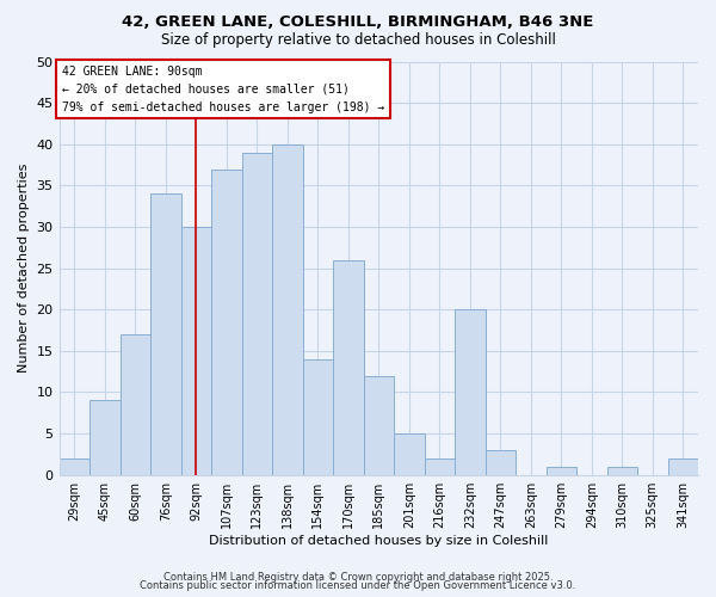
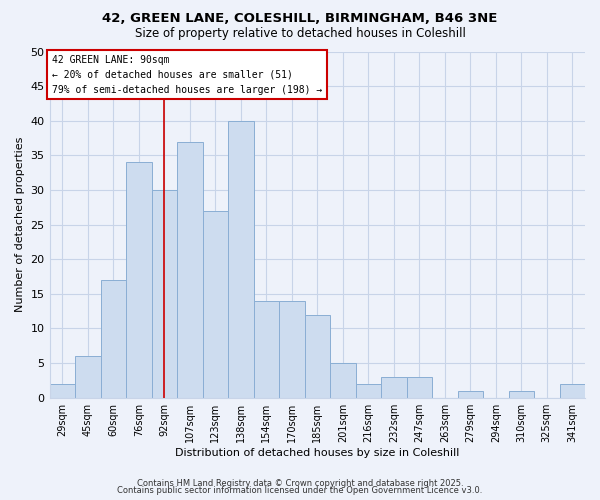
45sqm: 9 -> 6
123sqm: 39 -> 27
170sqm: 26 -> 14
232sqm: 20 -> 3
